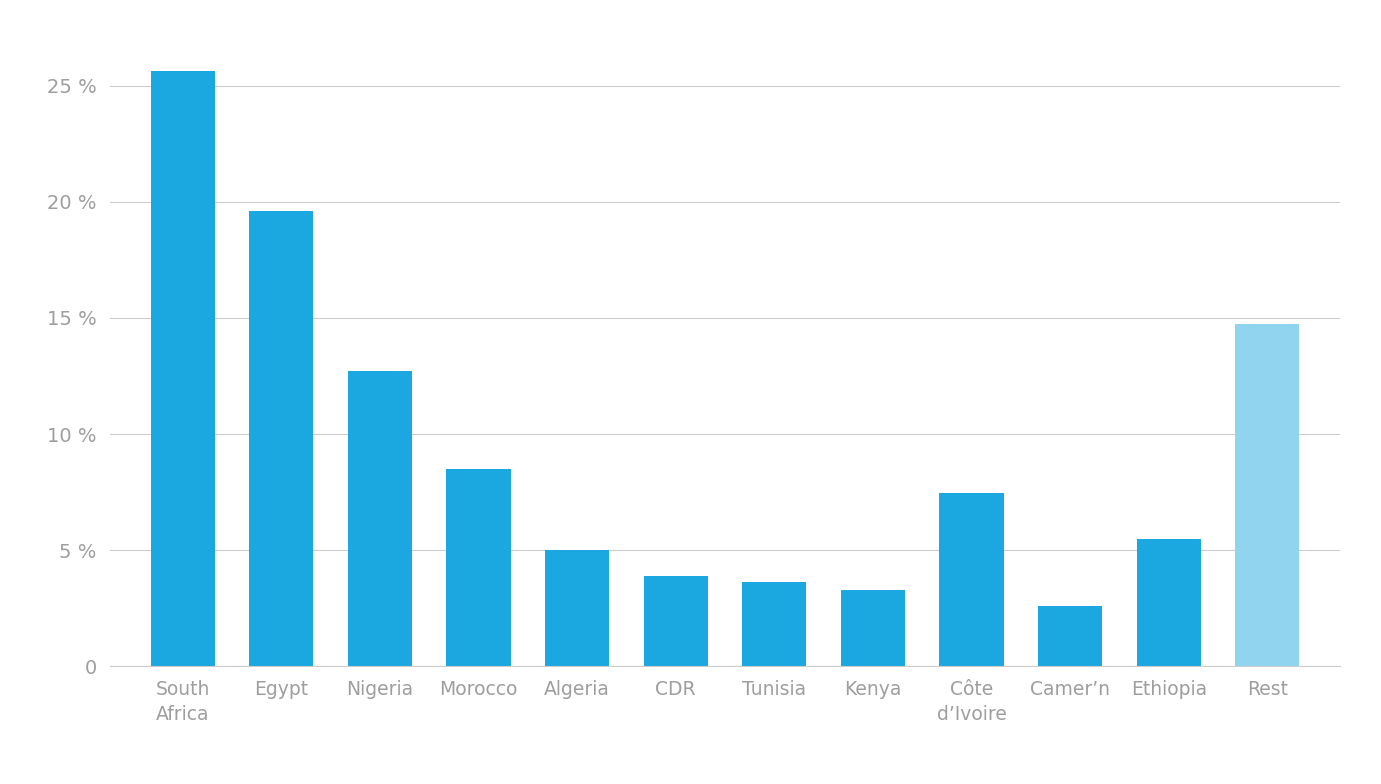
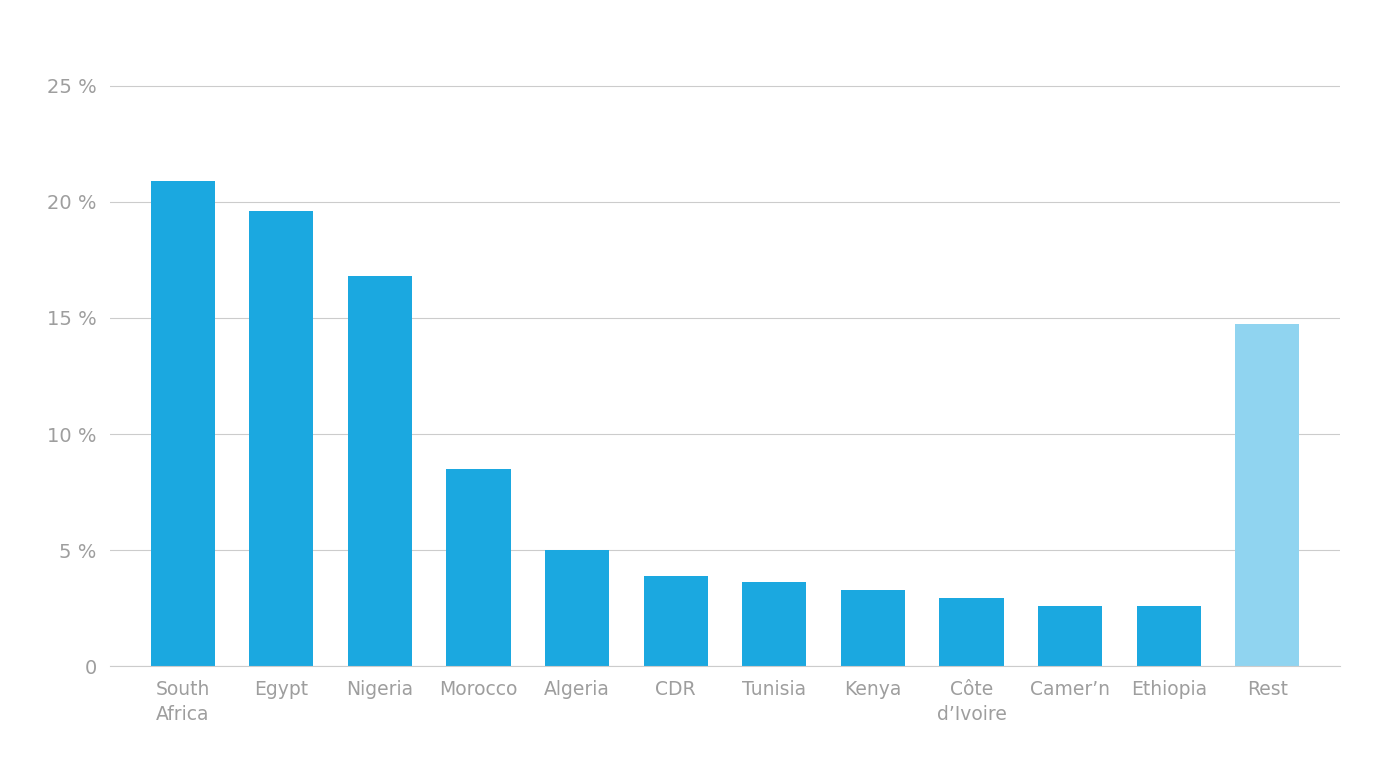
South Africa: 25.65 % -> 20.90 %
Nigeria: 12.70 % -> 16.80 %
Côte d’Ivoire: 7.45 % -> 2.95 %
Ethiopia: 5.50 % -> 2.60 %
